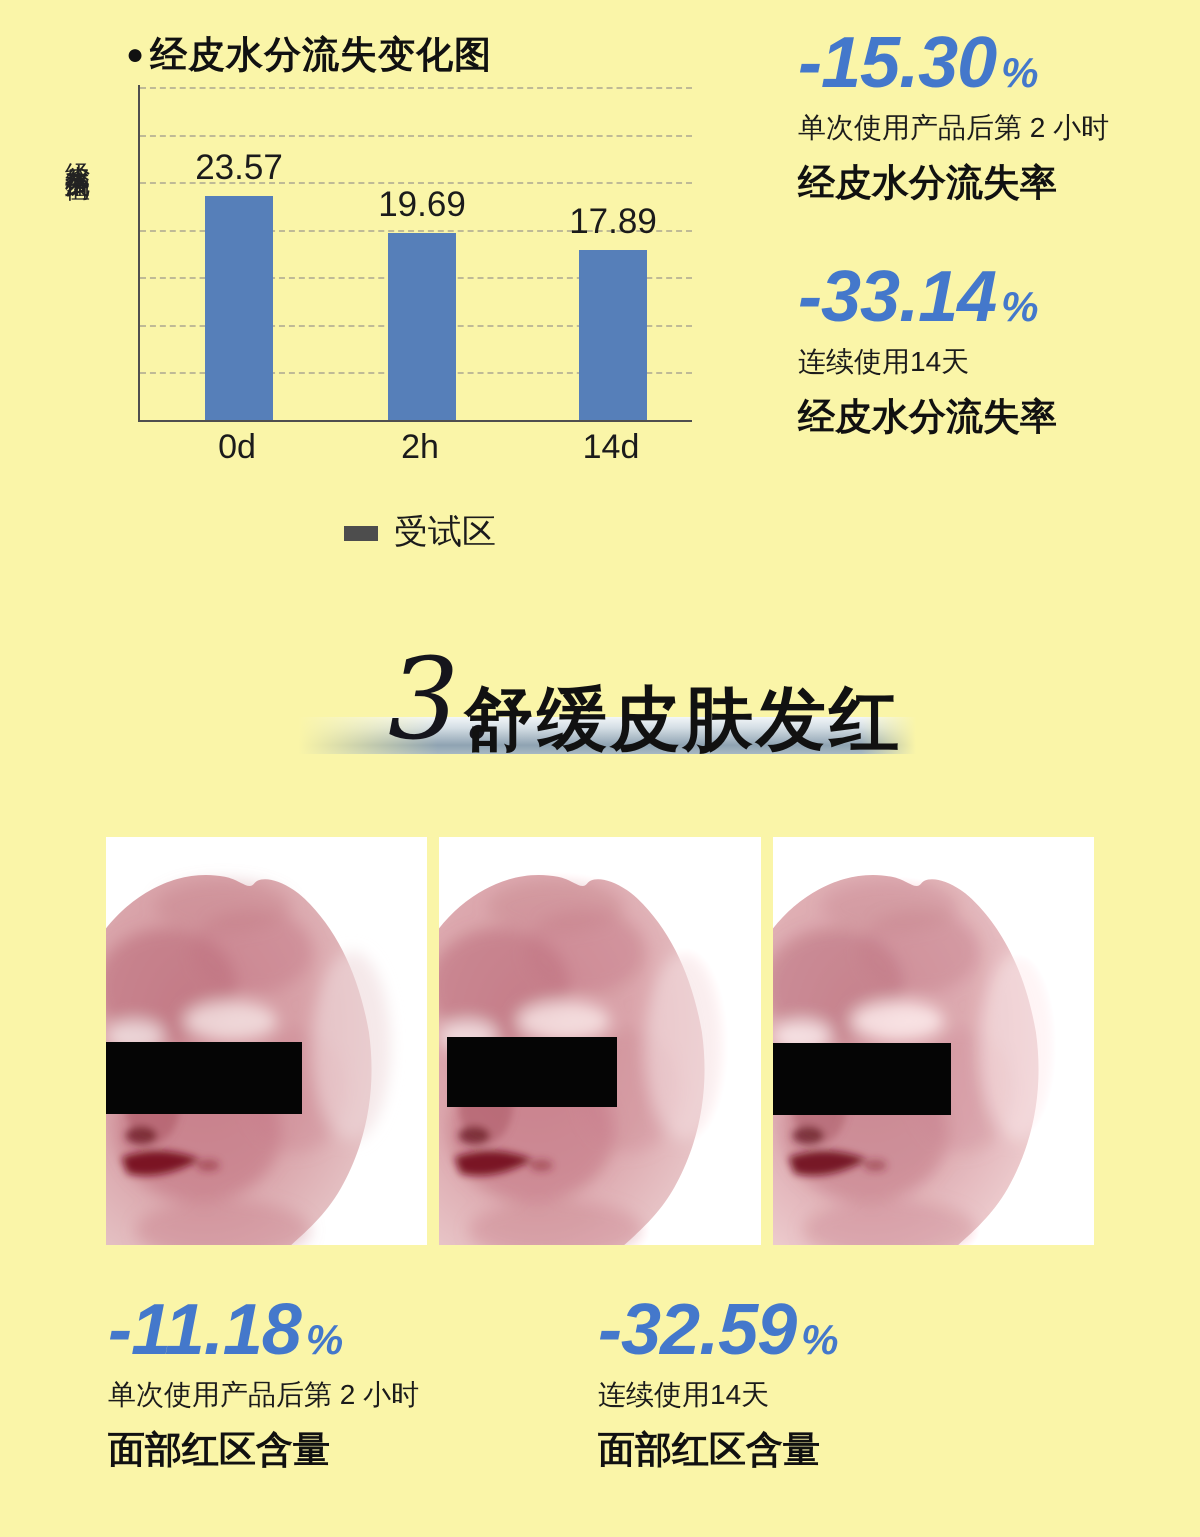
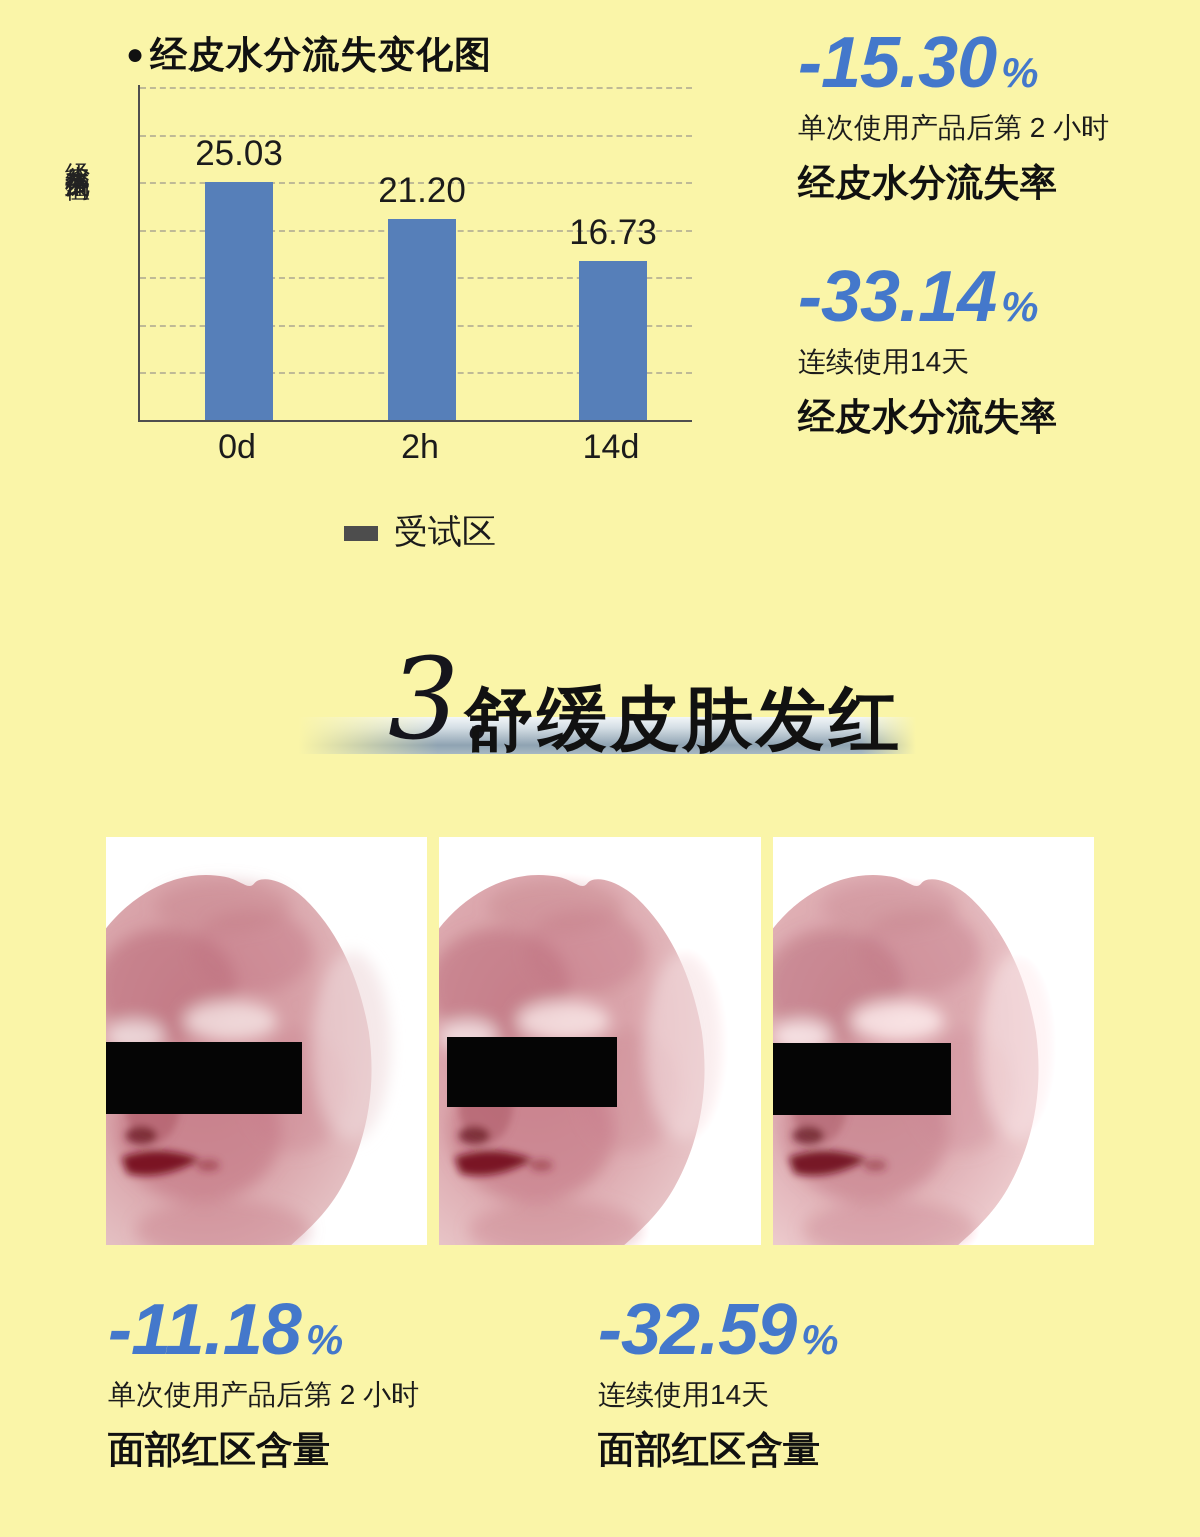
0d: 23.57 -> 25.03
2h: 19.69 -> 21.20
14d: 17.89 -> 16.73
